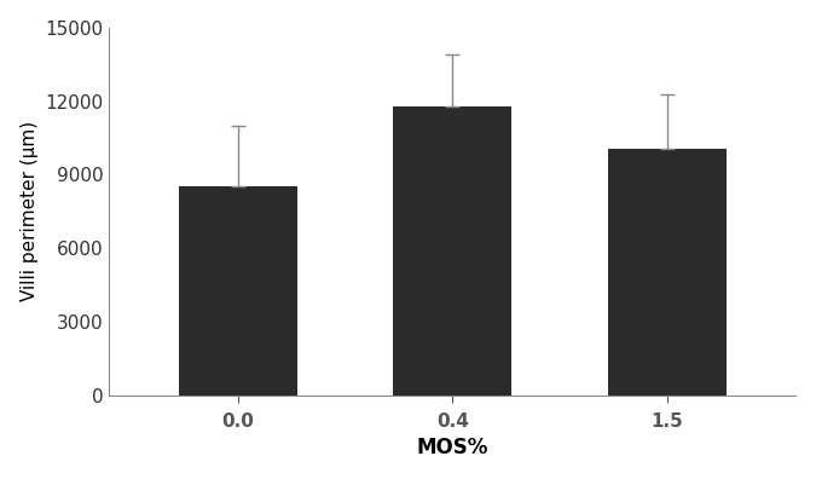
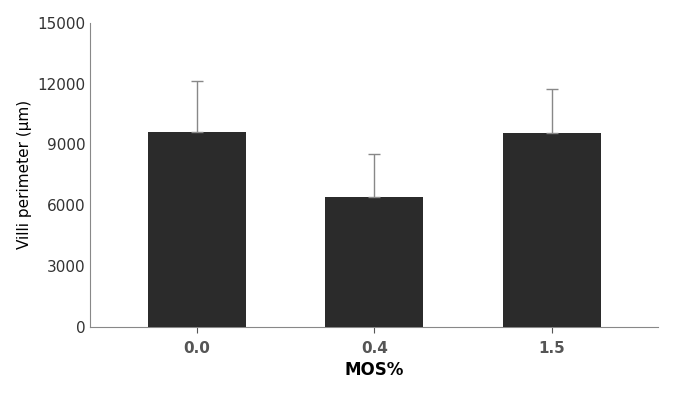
0.0: 8500 -> 9600
0.4: 11800 -> 6400
1.5: 10050 -> 9550
